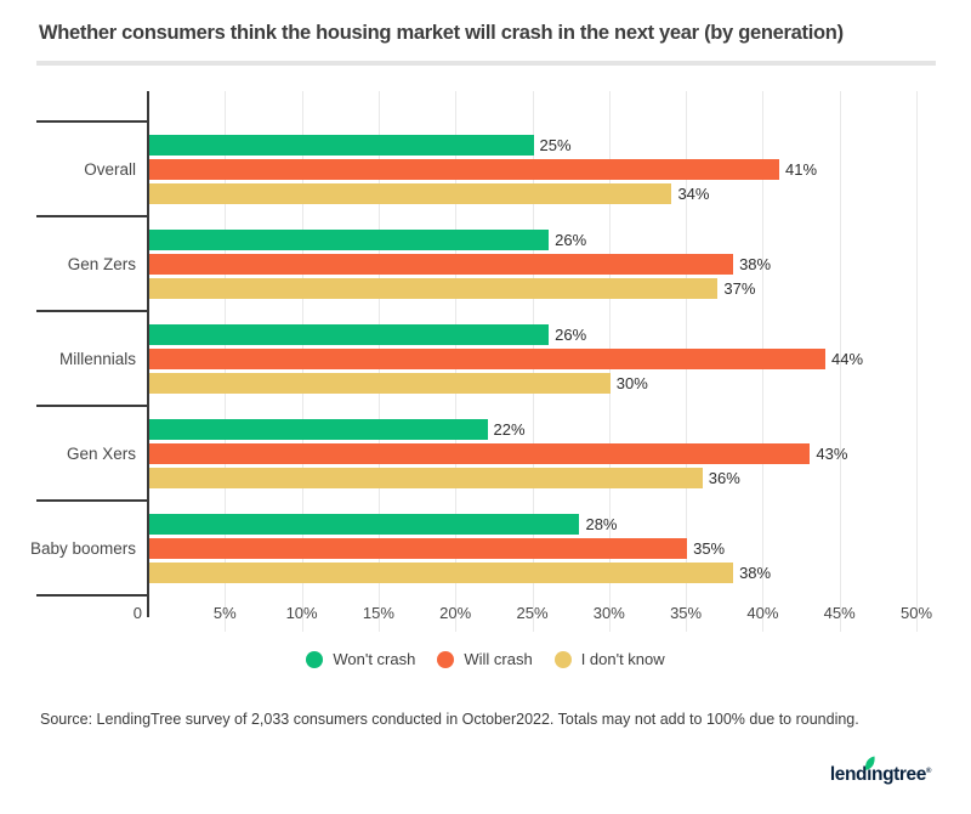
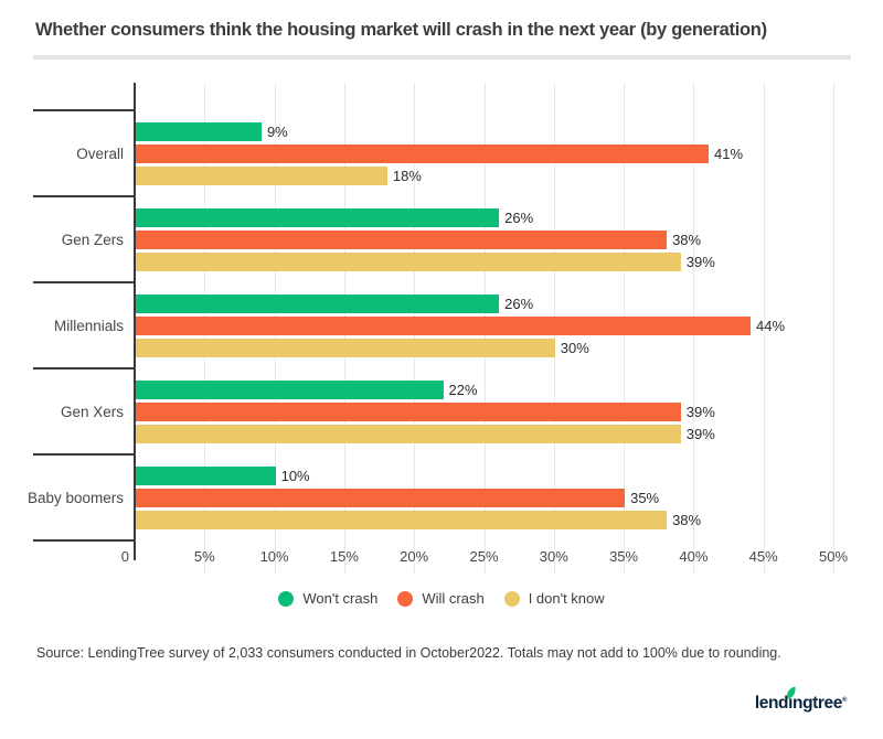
Won't crash/Overall: 25% -> 9%
I don't know/Overall: 34% -> 18%
I don't know/Gen Zers: 37% -> 39%
Will crash/Gen Xers: 43% -> 39%
I don't know/Gen Xers: 36% -> 39%
Won't crash/Baby boomers: 28% -> 10%
